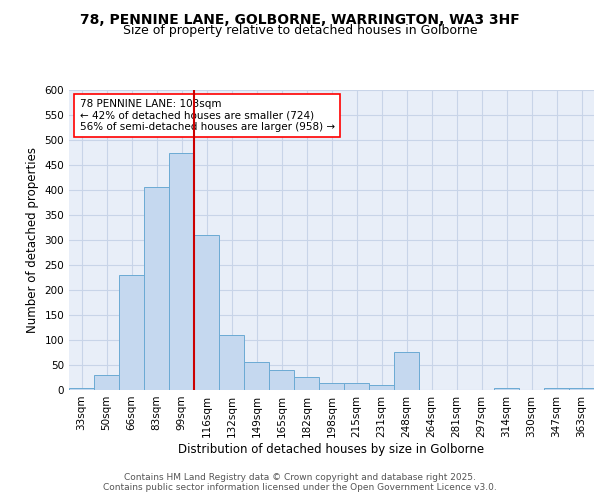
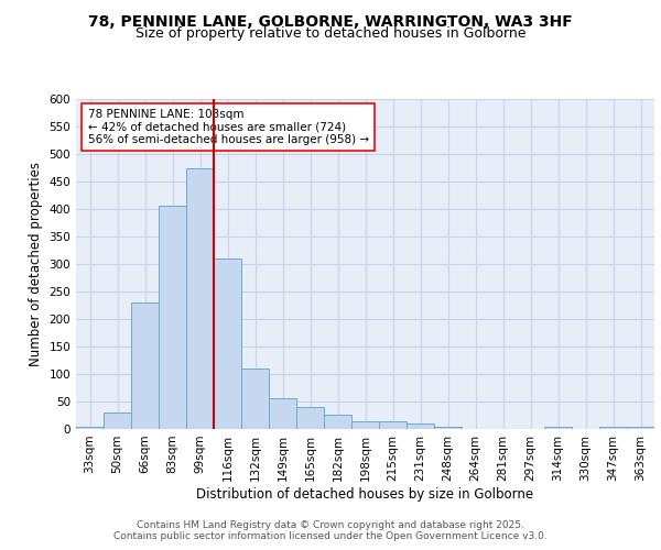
248sqm: 76 -> 4
